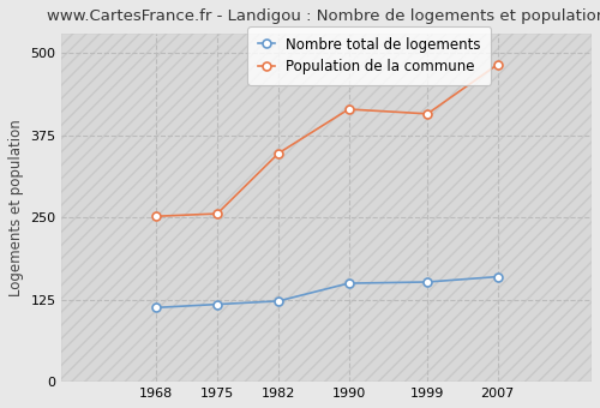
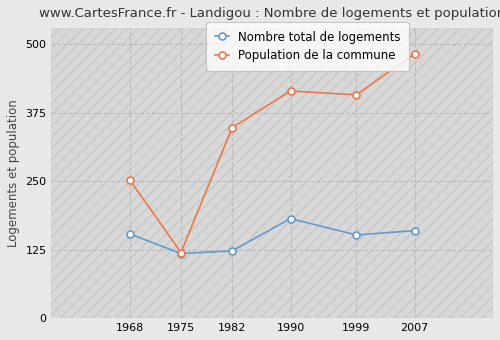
Nombre total de logements/1968: 113 -> 154
Population de la commune/1975: 256 -> 120
Nombre total de logements/1990: 150 -> 182
